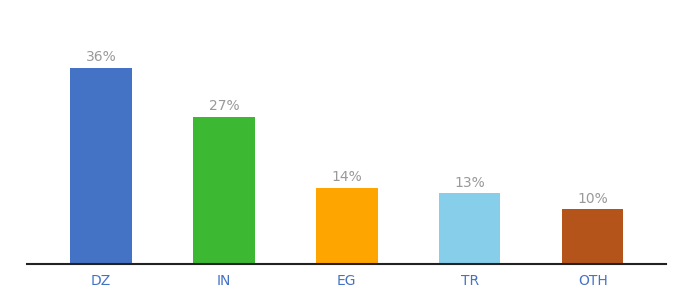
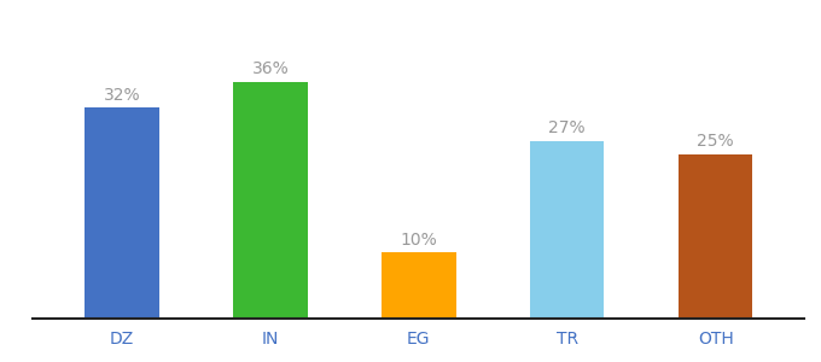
DZ: 36% -> 32%
IN: 27% -> 36%
EG: 14% -> 10%
TR: 13% -> 27%
OTH: 10% -> 25%
